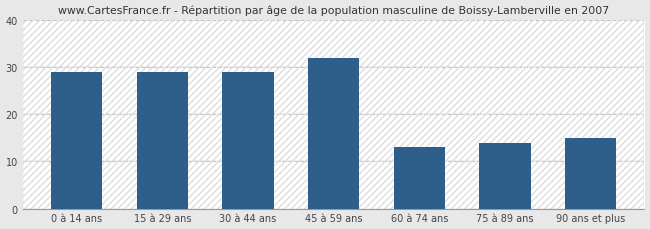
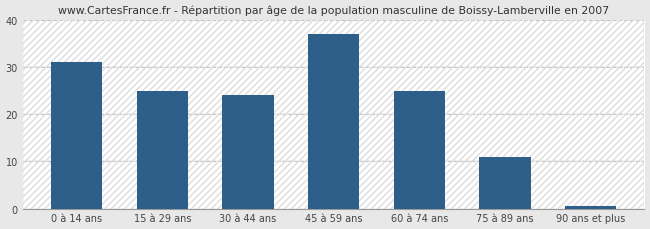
0 à 14 ans: 29.0 -> 31.0
15 à 29 ans: 29.0 -> 25.0
30 à 44 ans: 29.0 -> 24.0
45 à 59 ans: 32.0 -> 37.0
60 à 74 ans: 13.0 -> 25.0
75 à 89 ans: 14.0 -> 11.0
90 ans et plus: 15.0 -> 0.5
